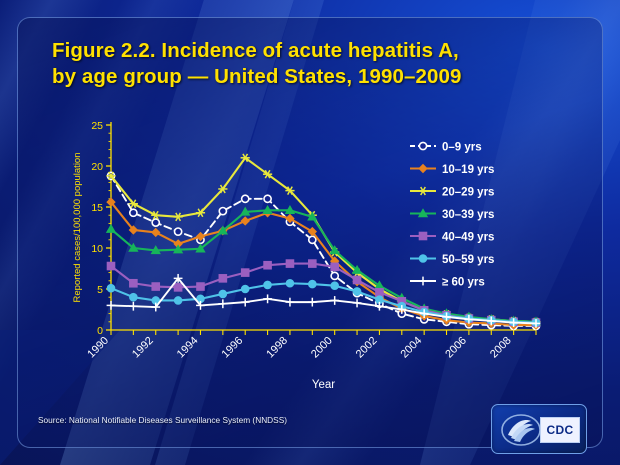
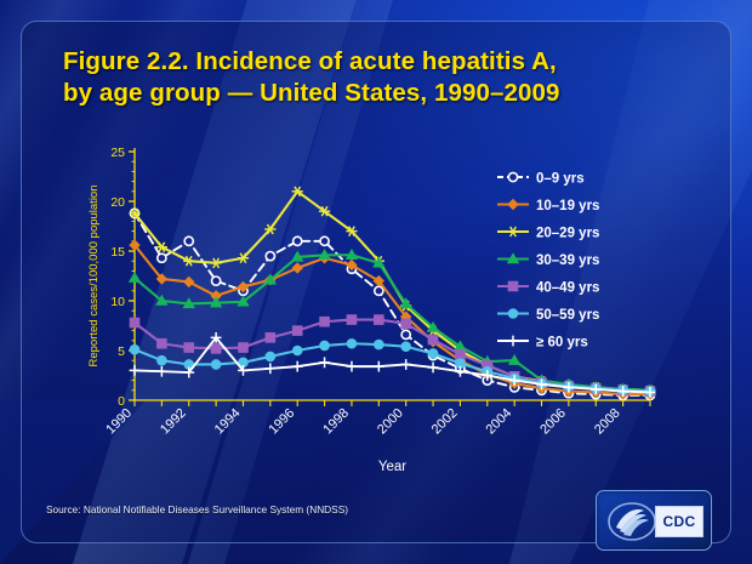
0–9 yrs/1992: 13 -> 16
30–39 yrs/2004: 3 -> 4
